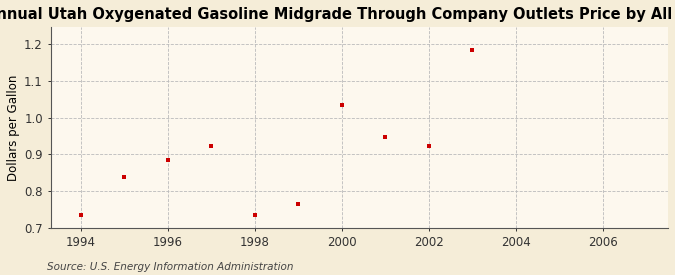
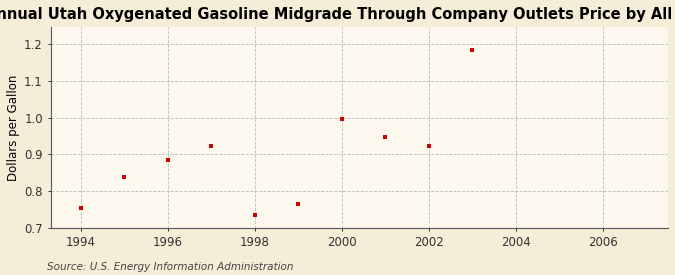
1994: 0.735 -> 0.755
2000: 1.035 -> 0.995
